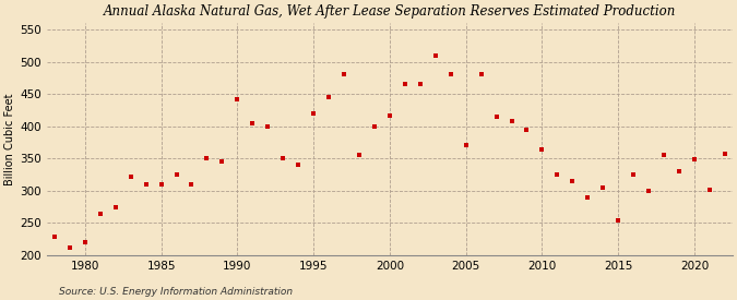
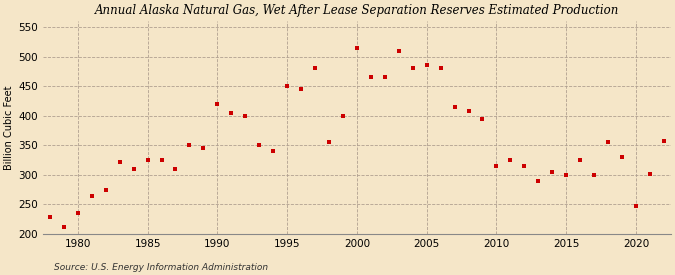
1980: 220 -> 235
1985: 310 -> 325
1990: 442 -> 420
1995: 420 -> 450
2000: 416 -> 515
2005: 370 -> 485
2010: 364 -> 315
2015: 254 -> 300
2020: 348 -> 248
